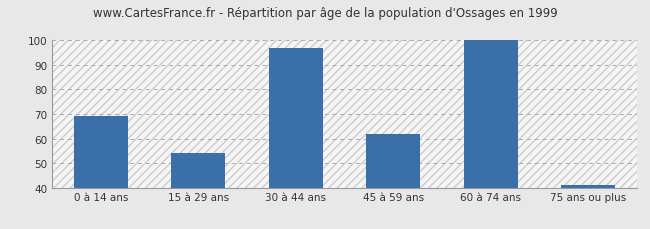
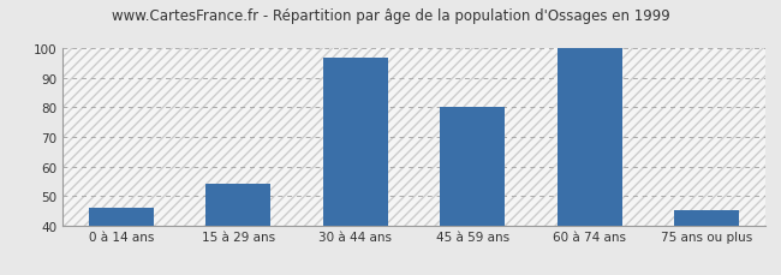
0 à 14 ans: 69 -> 46
45 à 59 ans: 62 -> 80
75 ans ou plus: 41 -> 45
